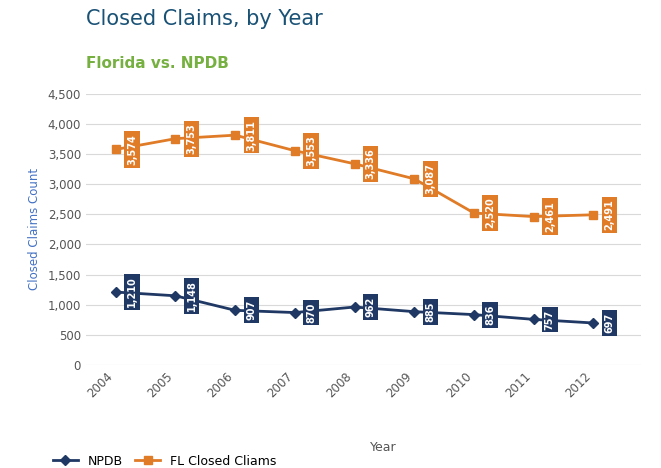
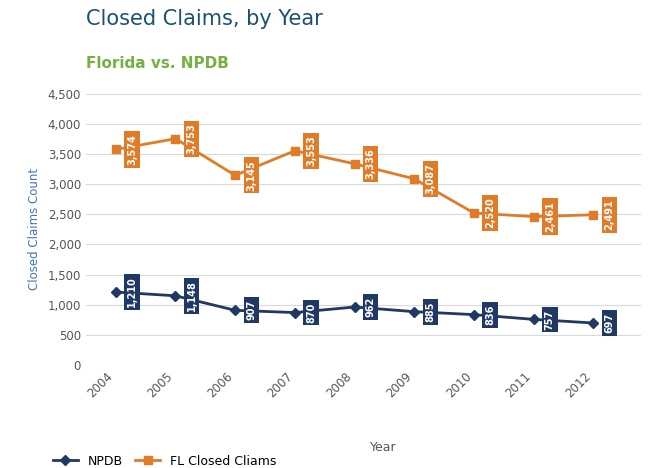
FL Closed Cliams/2006: 3,811 -> 3,145
